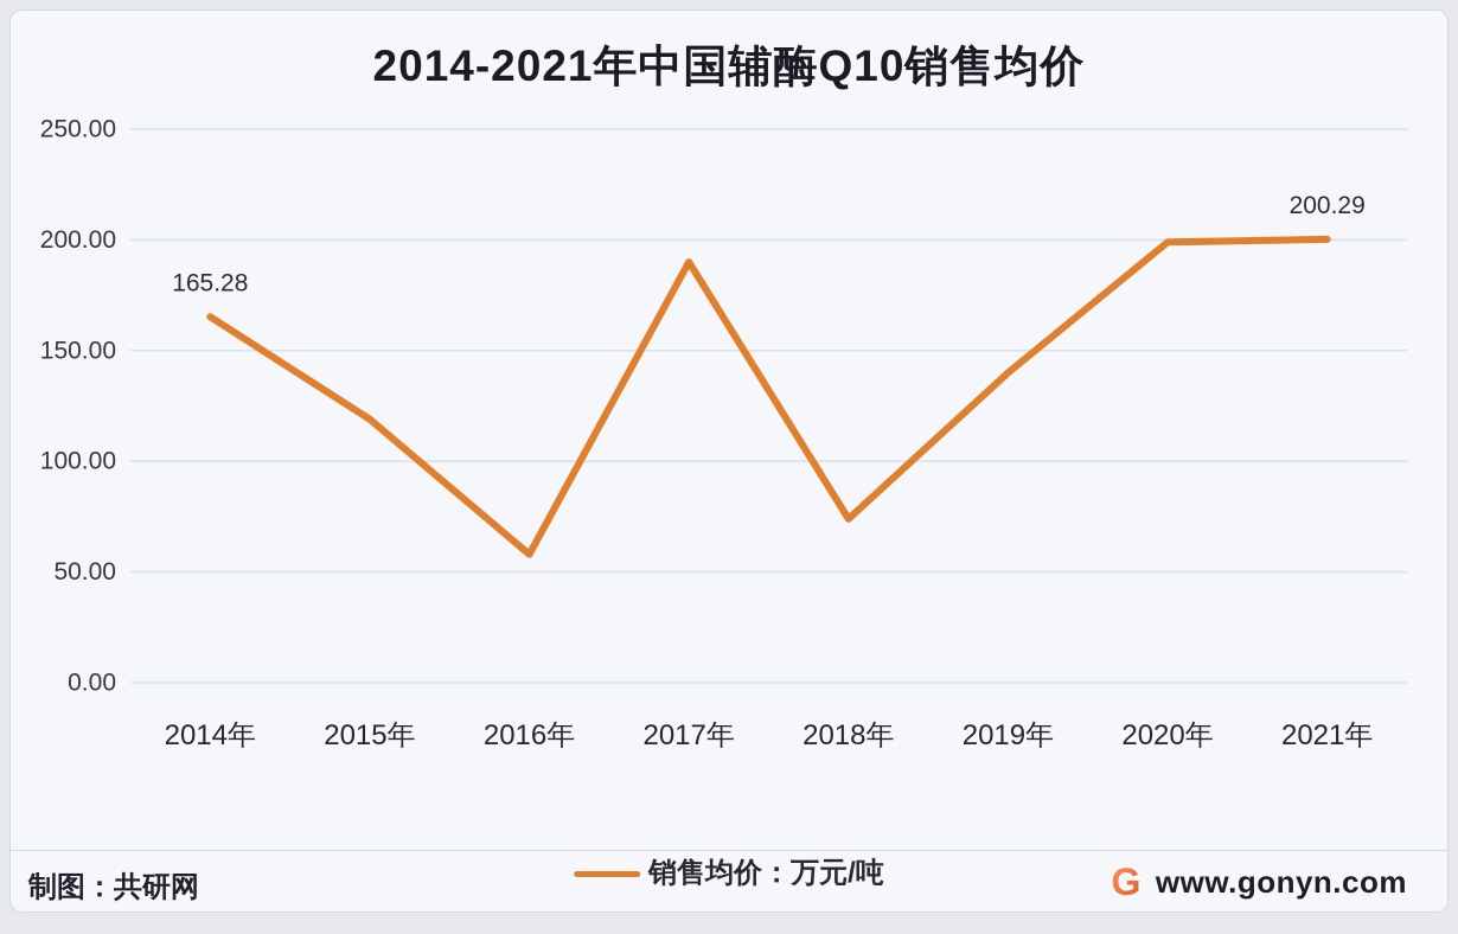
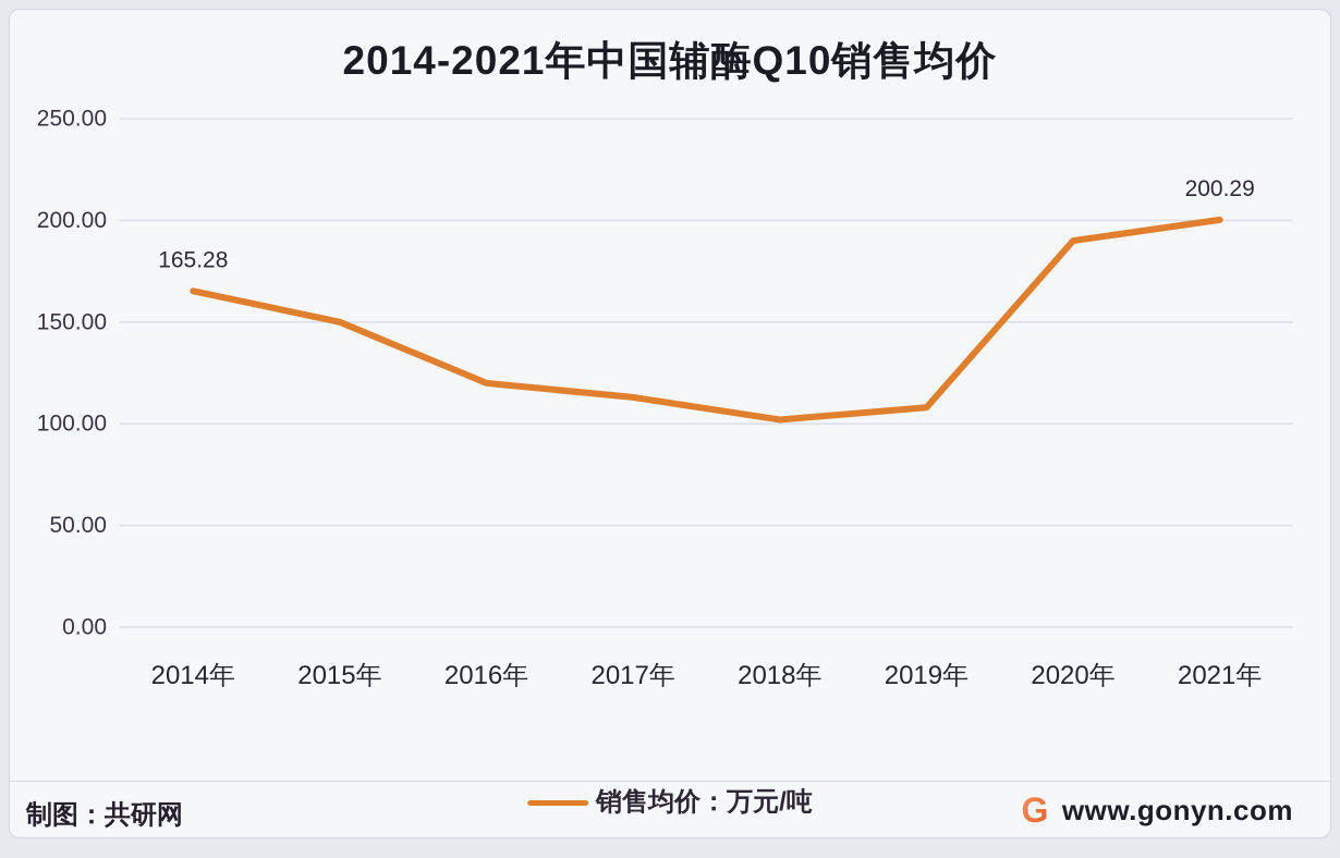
2015年: 119 -> 150
2016年: 58 -> 120
2017年: 190 -> 113
2018年: 74 -> 102
2019年: 140 -> 108
2020年: 199 -> 190
